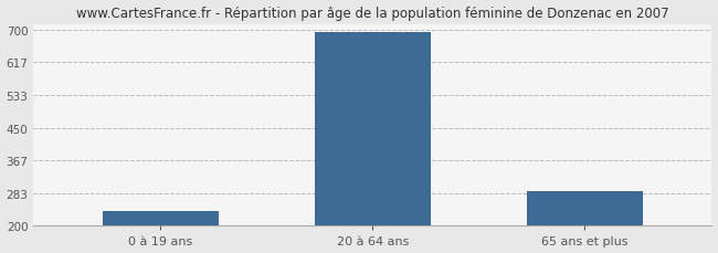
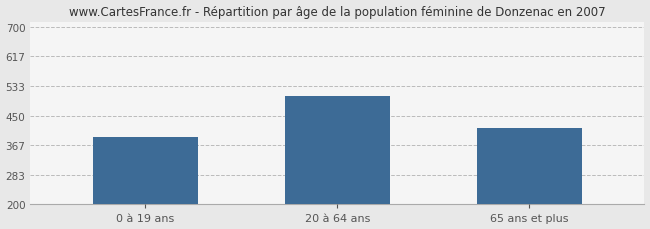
0 à 19 ans: 237 -> 390
20 à 64 ans: 693 -> 505
65 ans et plus: 288 -> 415
